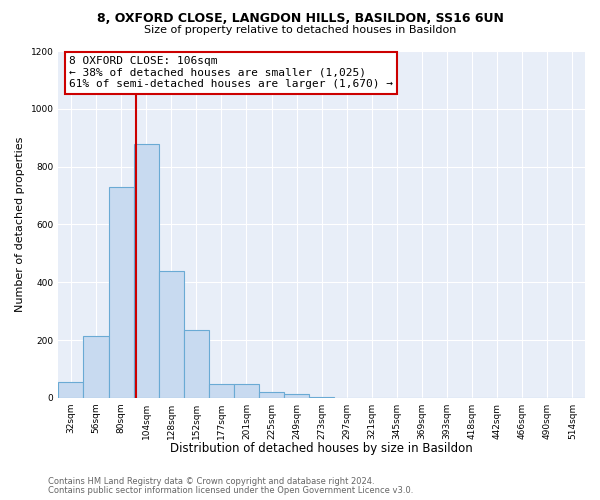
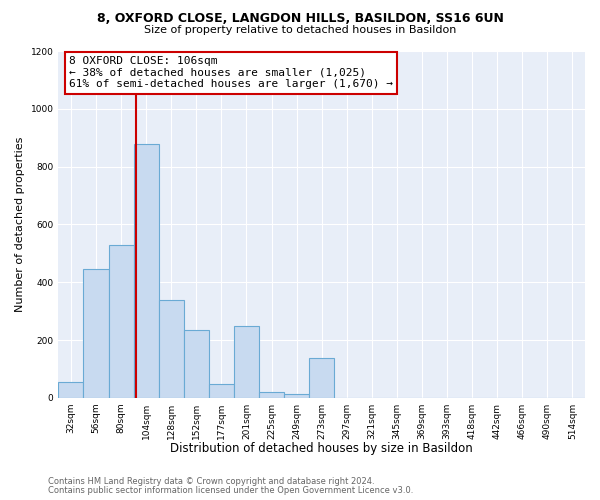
56sqm: 215 -> 445
80sqm: 730 -> 530
128sqm: 440 -> 340
201sqm: 50 -> 250
273sqm: 5 -> 140
